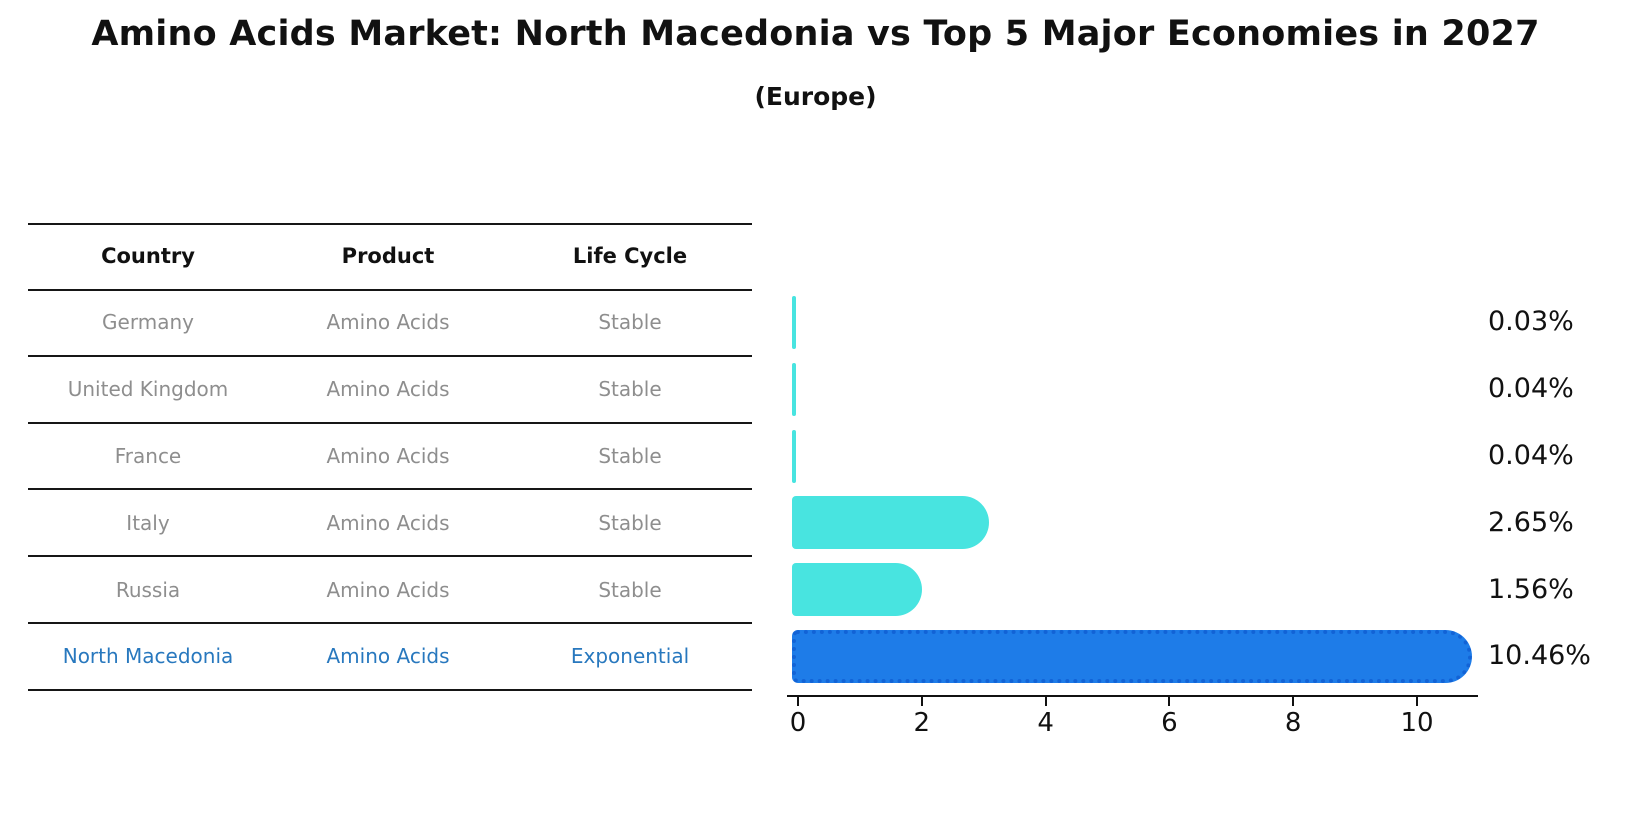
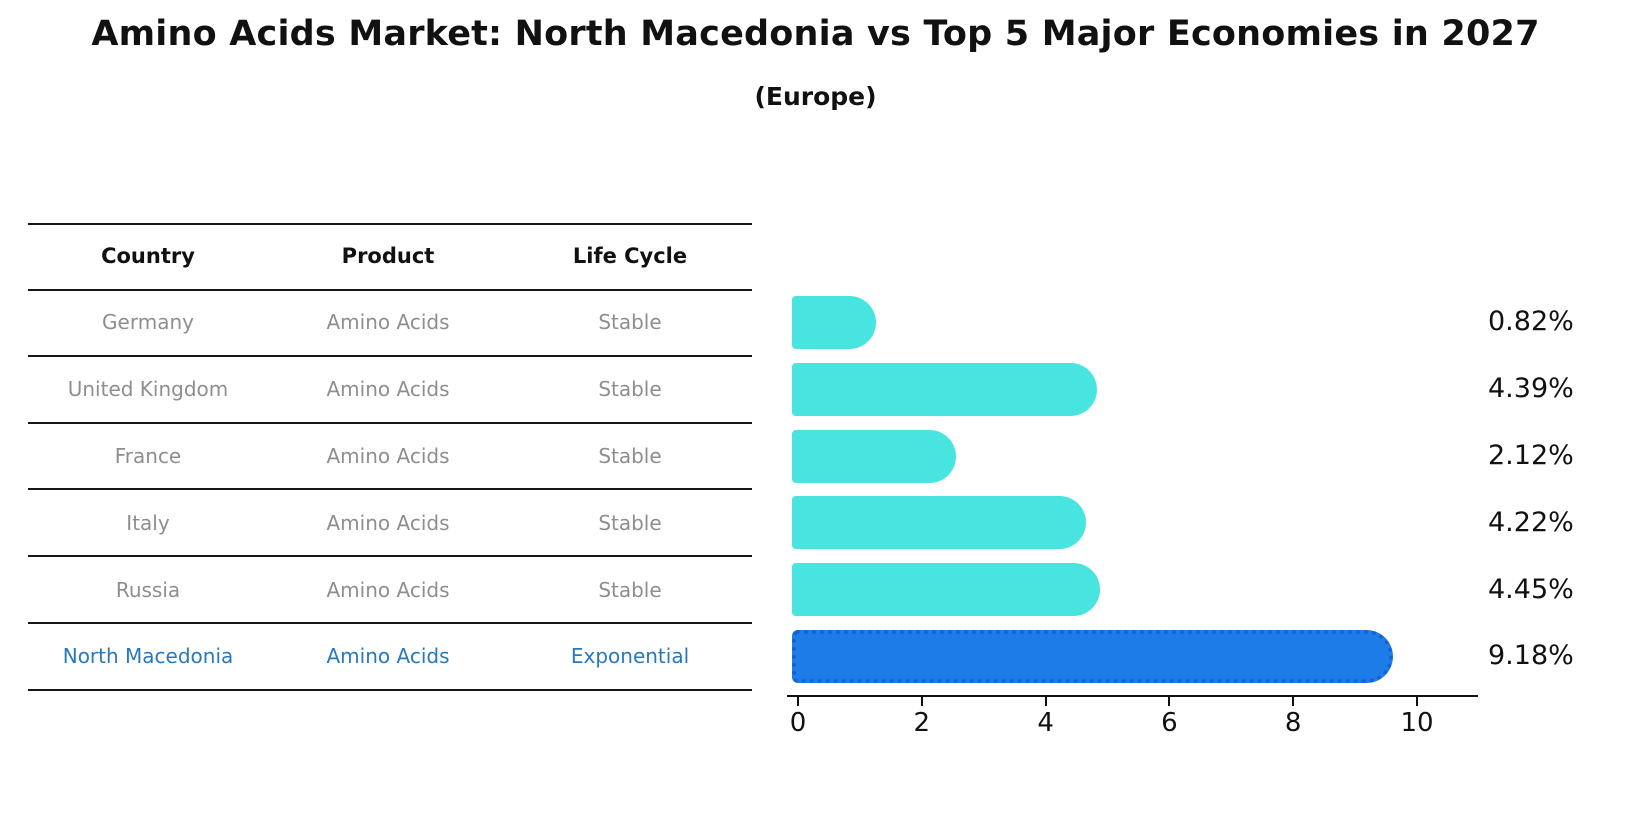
Germany: 0.03% -> 0.82%
United Kingdom: 0.04% -> 4.39%
France: 0.04% -> 2.12%
Italy: 2.65% -> 4.22%
Russia: 1.56% -> 4.45%
North Macedonia: 10.46% -> 9.18%
